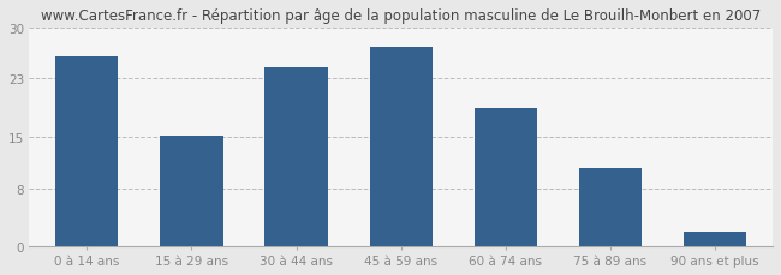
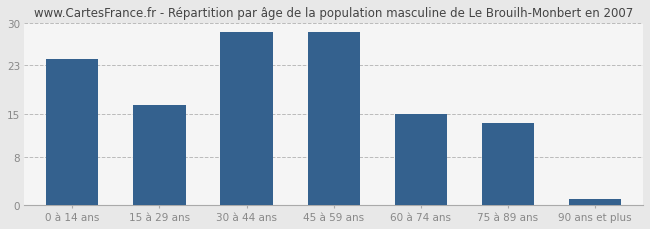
0 à 14 ans: 26.0 -> 24.0
15 à 29 ans: 15.2 -> 16.5
30 à 44 ans: 24.6 -> 28.5
45 à 59 ans: 27.4 -> 28.5
60 à 74 ans: 19.0 -> 15.0
75 à 89 ans: 10.8 -> 13.5
90 ans et plus: 2.0 -> 1.0
